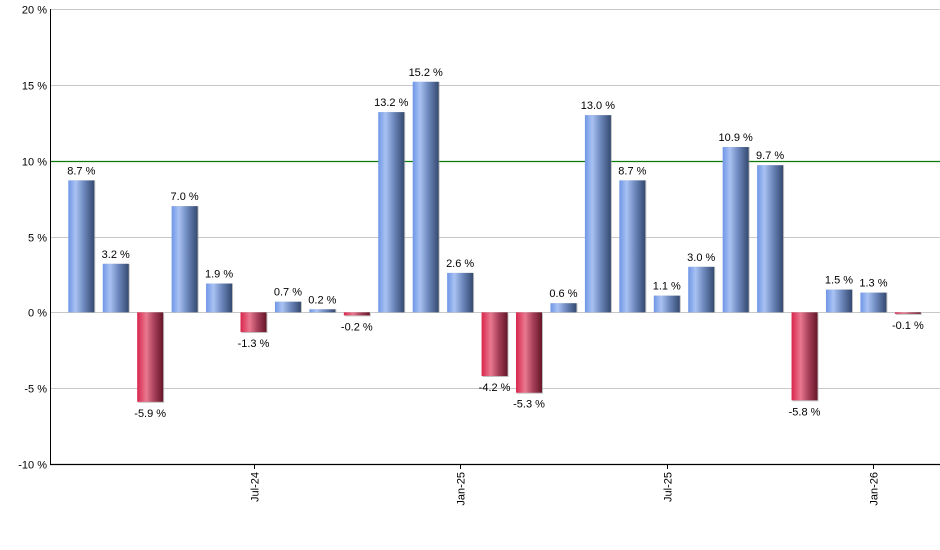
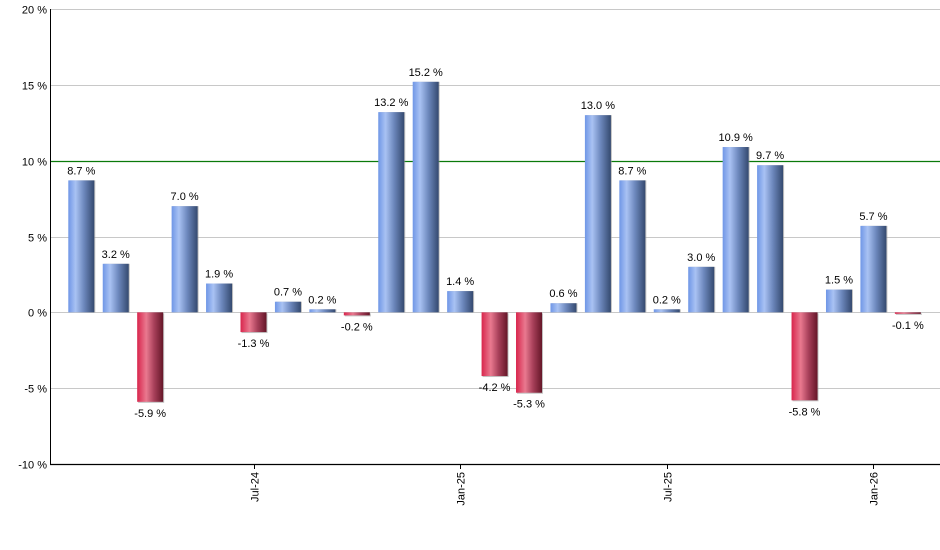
Jan-25: 2.6 -> 1.4
Jul-25: 1.1 -> 0.2
Jan-26: 1.3 -> 5.7
